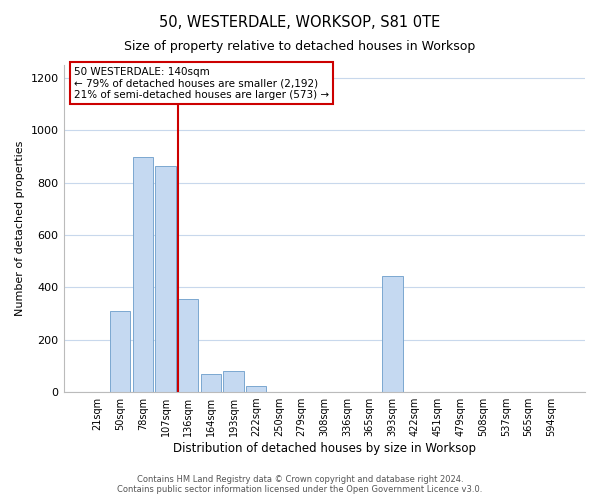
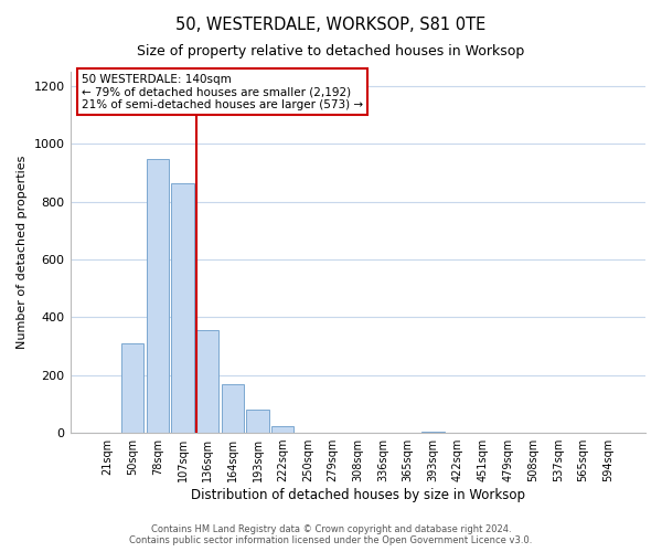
78sqm: 900 -> 950
164sqm: 70 -> 170
393sqm: 445 -> 5
